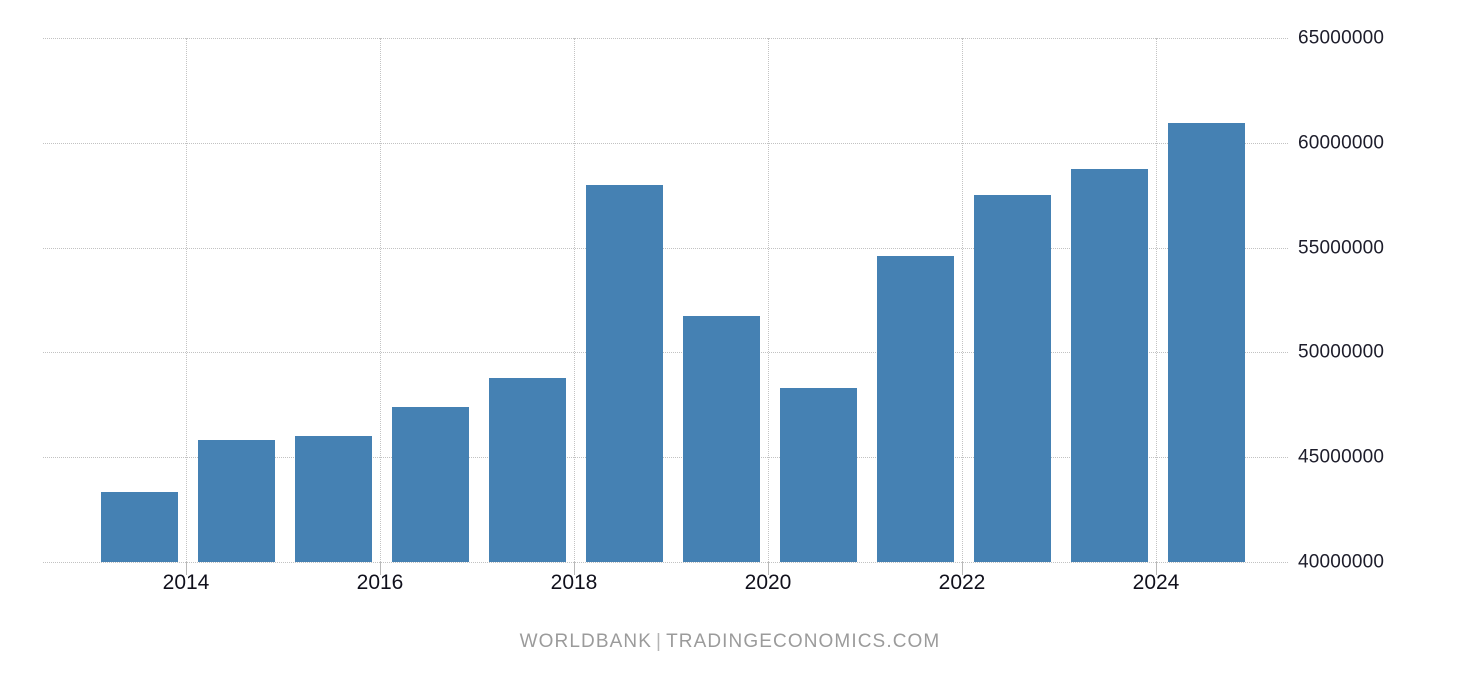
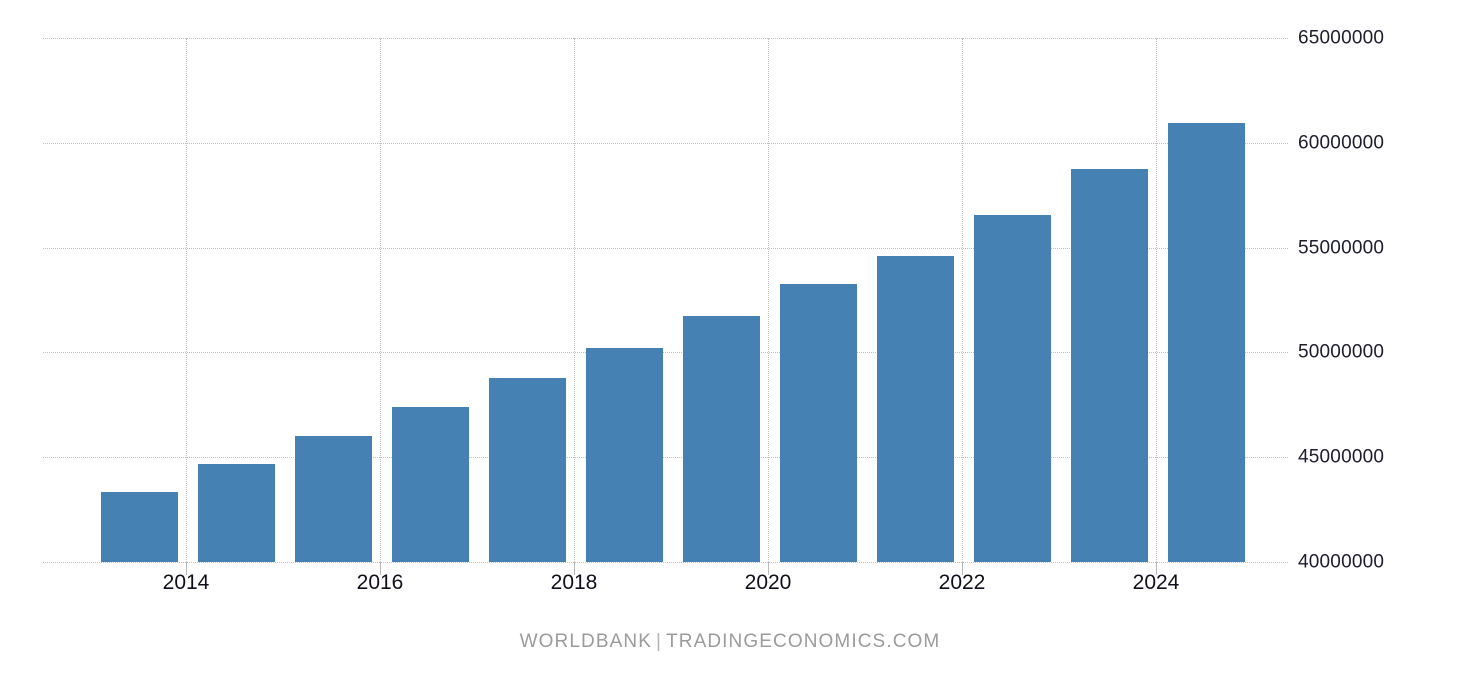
2014: 45800000 -> 44700000
2018: 58000000 -> 50200000
2020: 48300000 -> 53300000
2022: 57500000 -> 56600000
